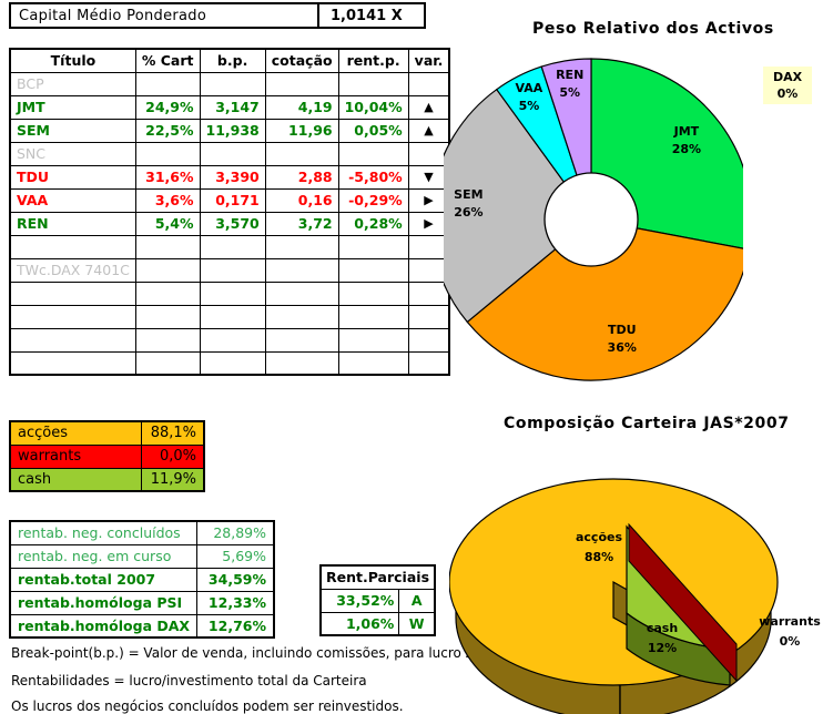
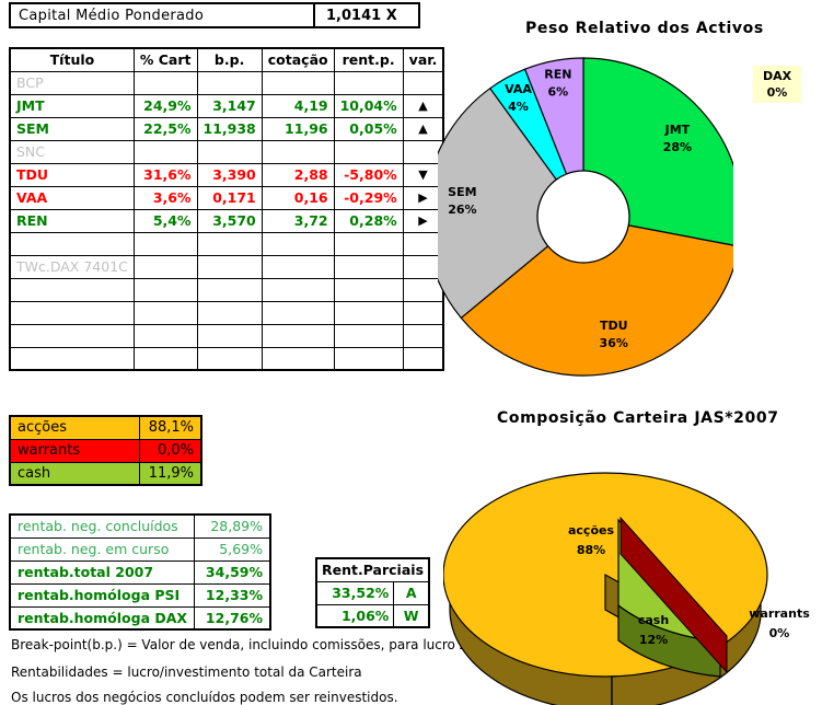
Peso Relativo dos Activos/VAA: 5% -> 4%
Peso Relativo dos Activos/REN: 5% -> 6%
